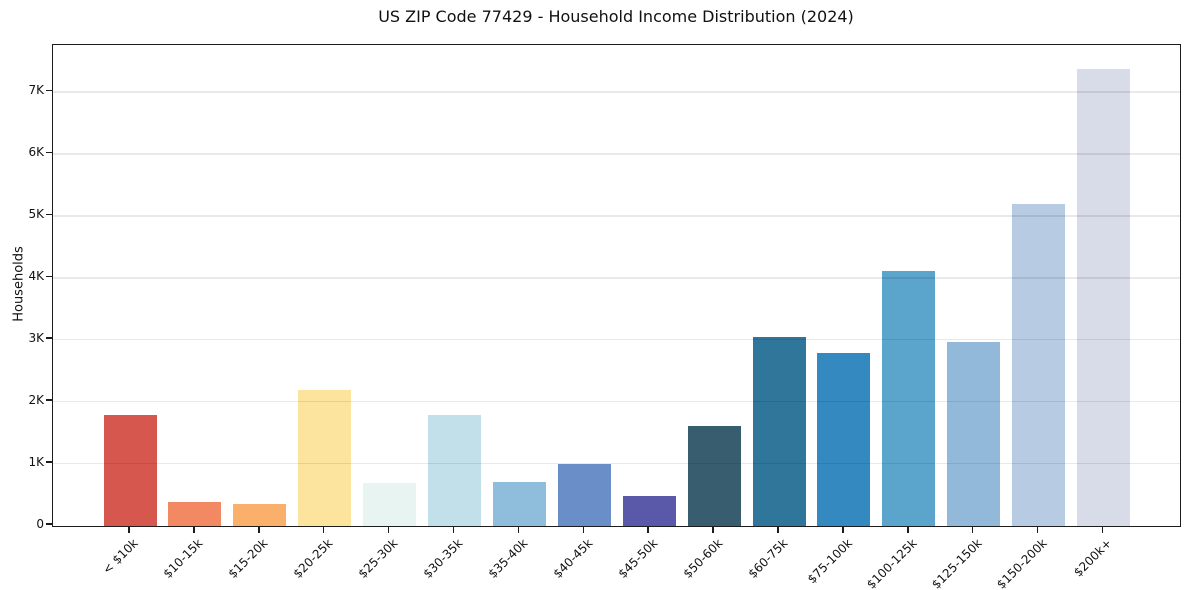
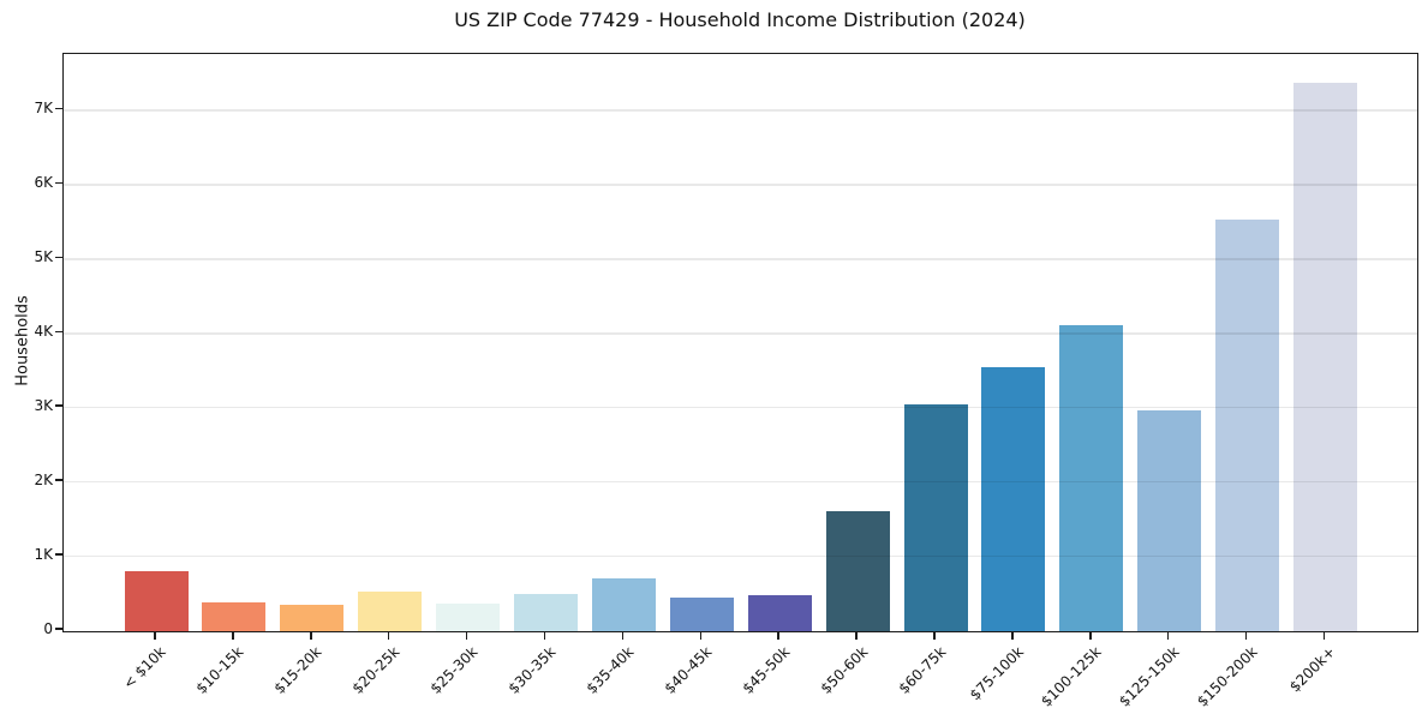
< $10k: 1.8K -> 0.8K
$20-25k: 2.2K -> 0.5K
$25-30k: 0.7K -> 0.4K
$30-35k: 1.8K -> 0.5K
$40-45k: 1.0K -> 0.4K
$75-100k: 2.8K -> 3.6K
$150-200k: 5.2K -> 5.5K
